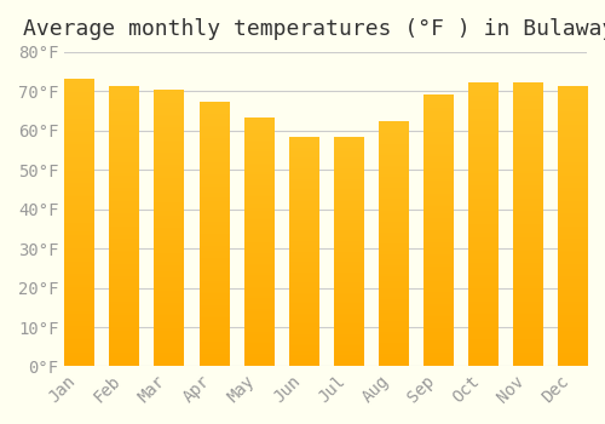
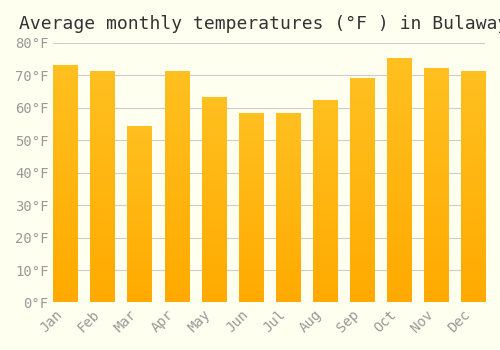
Mar: 70°F -> 54°F
Apr: 67°F -> 71°F
Oct: 72°F -> 75°F
